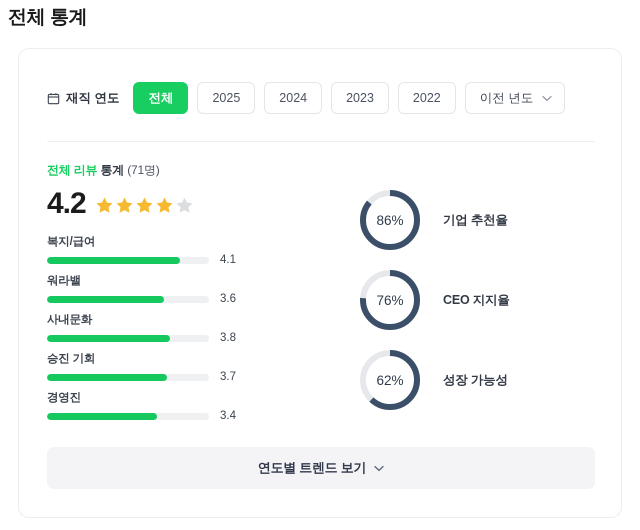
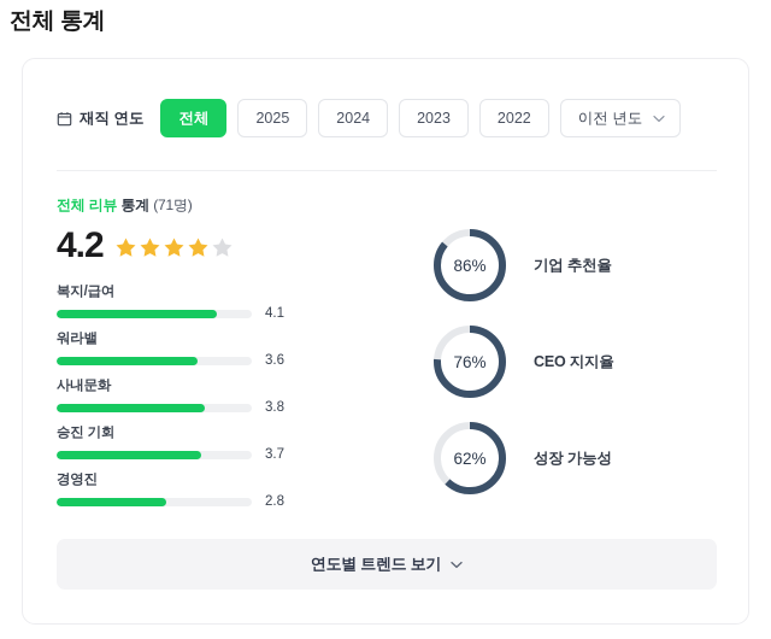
경영진: 3.4 -> 2.8
